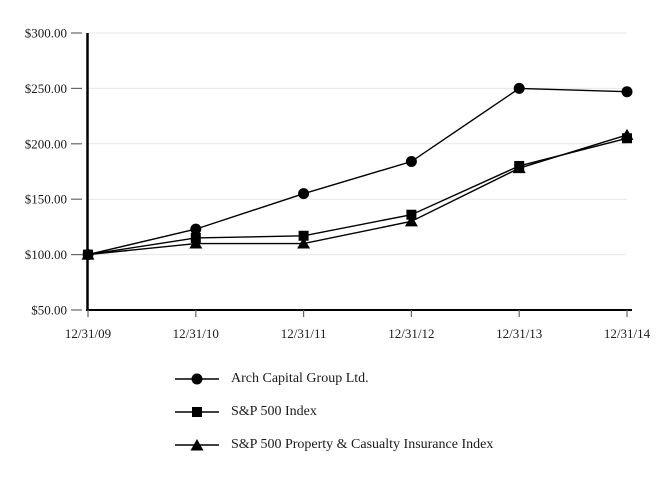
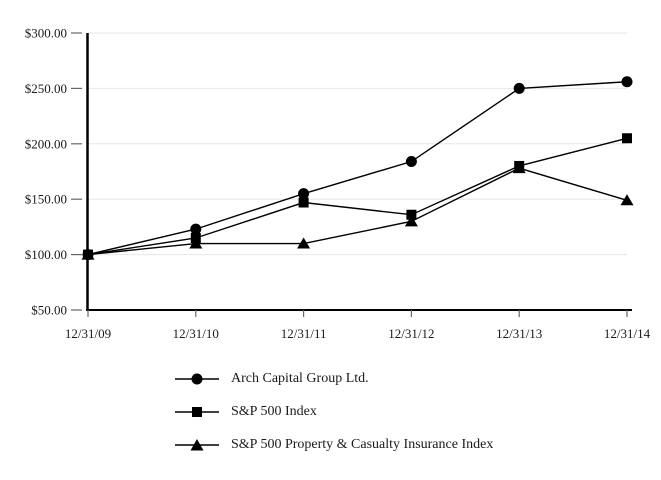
S&P 500 Index/12/31/11: $117 -> $147
Arch Capital Group Ltd./12/31/14: $247 -> $256
S&P 500 Property & Casualty Insurance Index/12/31/14: $208 -> $149
